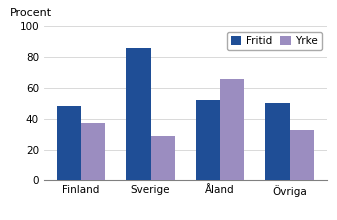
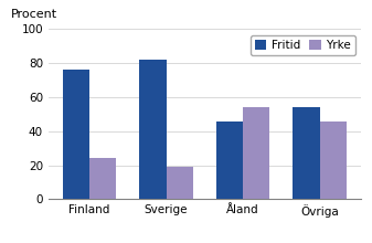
Fritid/Finland: 48 -> 76
Yrke/Finland: 37 -> 24
Fritid/Sverige: 86 -> 82
Yrke/Sverige: 29 -> 19
Fritid/Åland: 52 -> 46
Yrke/Åland: 66 -> 54
Fritid/Övriga: 50 -> 54
Yrke/Övriga: 33 -> 46
